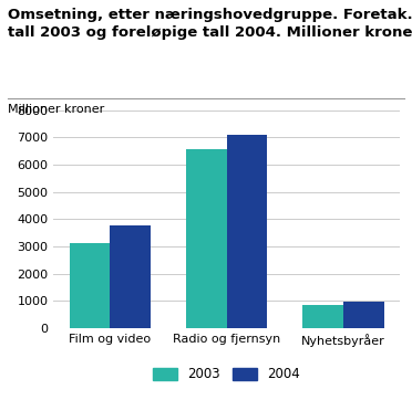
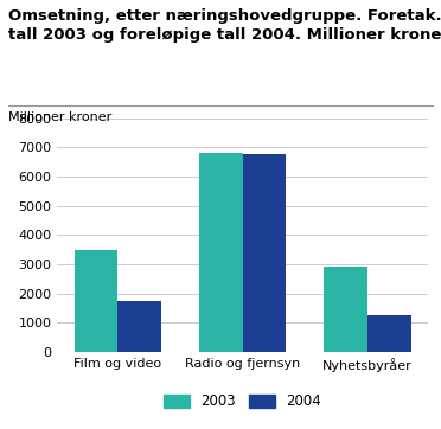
2003/Film og video: 3100 -> 3500
2004/Film og video: 3750 -> 1750
2003/Radio og fjernsyn: 6550 -> 6800
2004/Radio og fjernsyn: 7100 -> 6750
2003/Nyhetsbyråer: 850 -> 2900
2004/Nyhetsbyråer: 950 -> 1250
